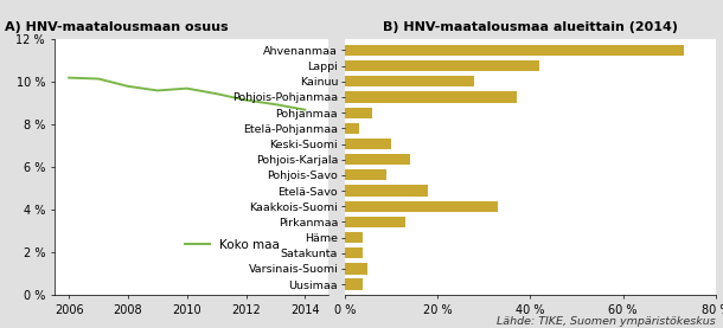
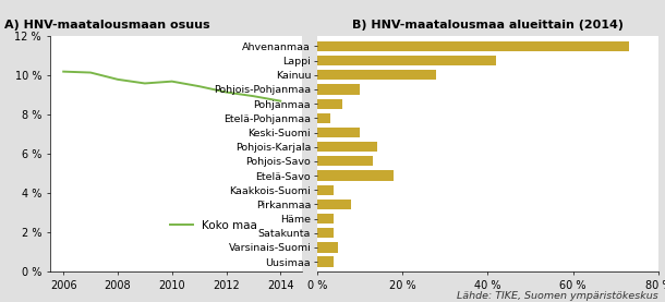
B) HNV-maatalousmaa alueittain (2014)/Pohjois-Pohjanmaa: 37 % -> 10 %
B) HNV-maatalousmaa alueittain (2014)/Pohjois-Savo: 9 % -> 13 %
B) HNV-maatalousmaa alueittain (2014)/Kaakkois-Suomi: 33 % -> 4 %
B) HNV-maatalousmaa alueittain (2014)/Pirkanmaa: 13 % -> 8 %
